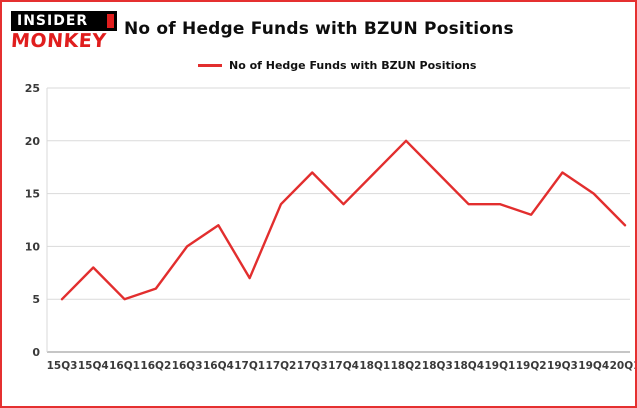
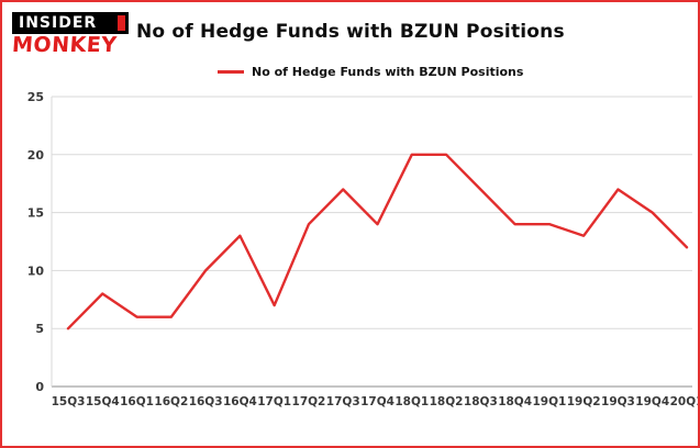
16Q1: 5 -> 6
16Q4: 12 -> 13
18Q1: 17 -> 20
